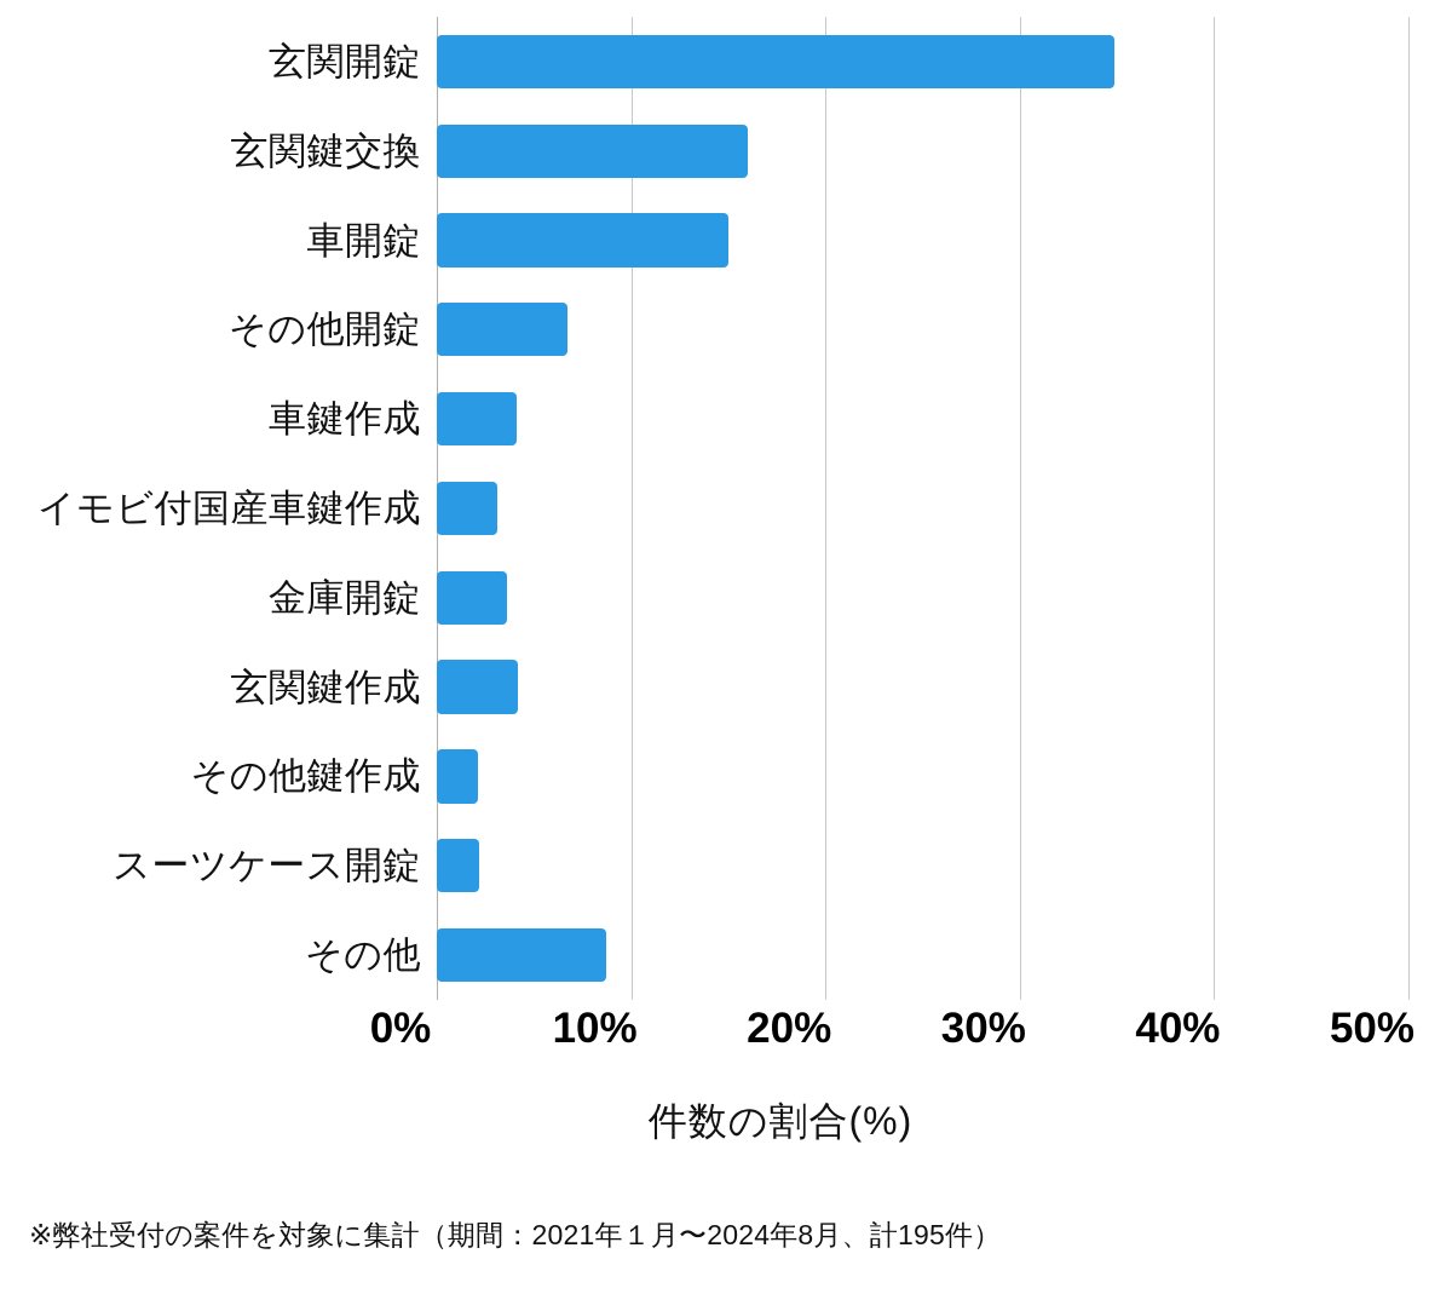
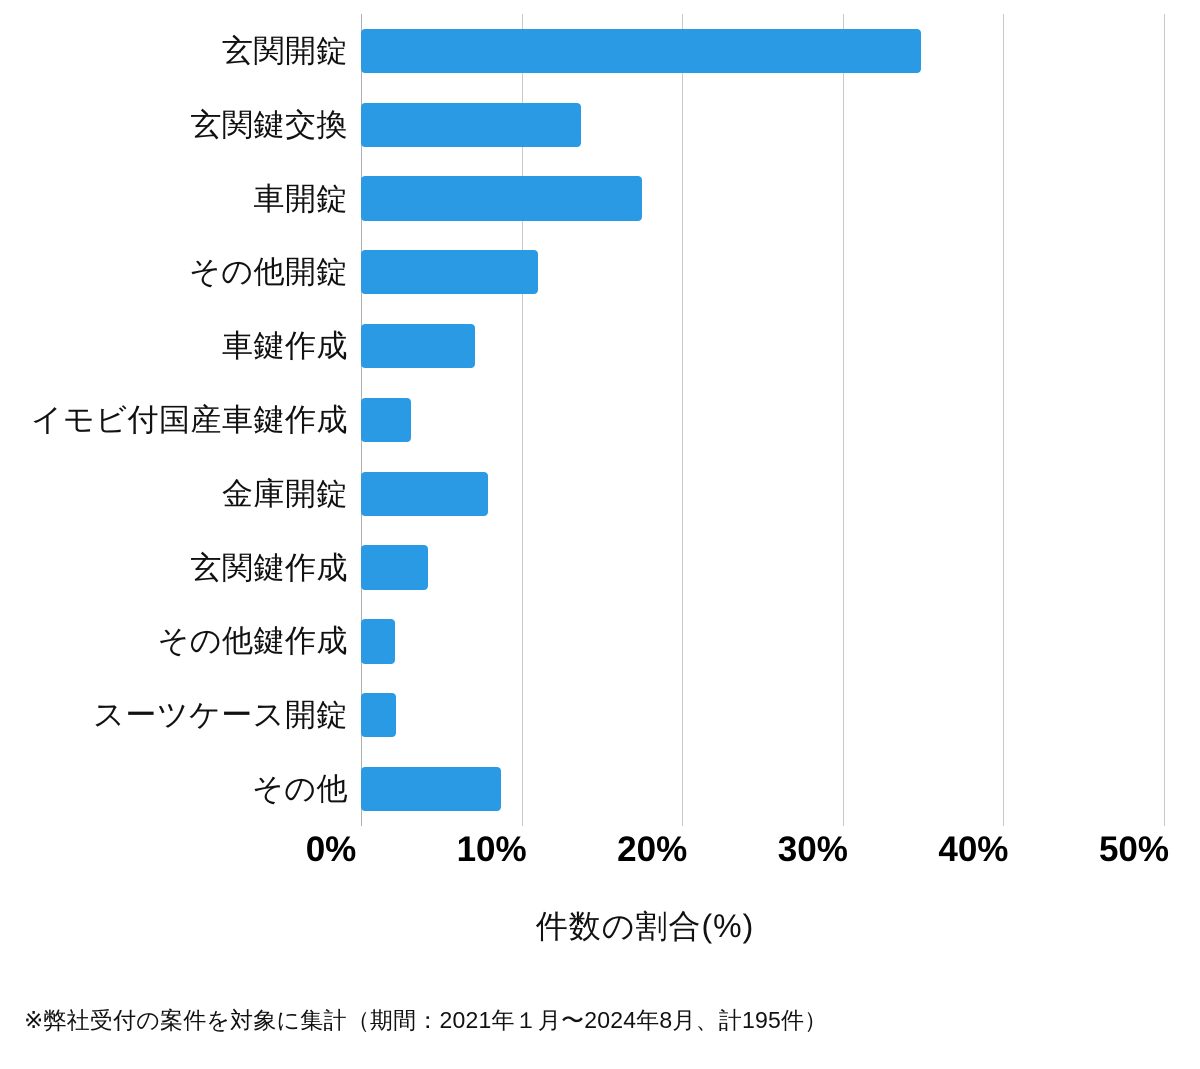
玄関鍵交換: 16.0% -> 13.7%
車開錠: 15.0% -> 17.5%
その他開錠: 6.7% -> 11.0%
車鍵作成: 4.1% -> 7.1%
金庫開錠: 3.6% -> 7.9%
